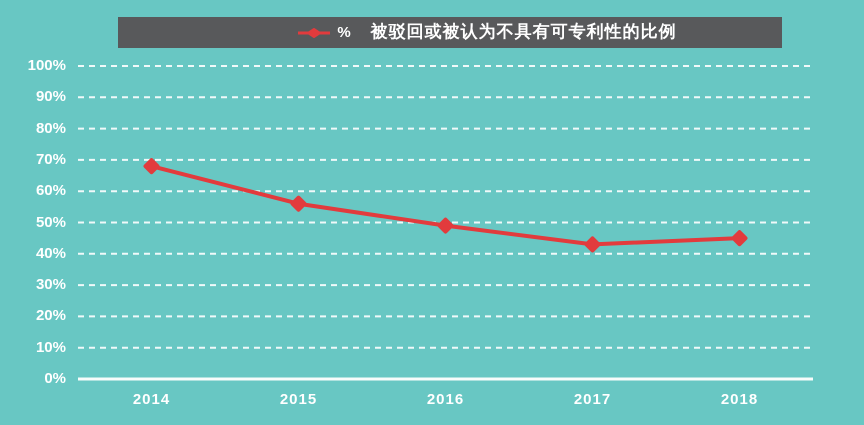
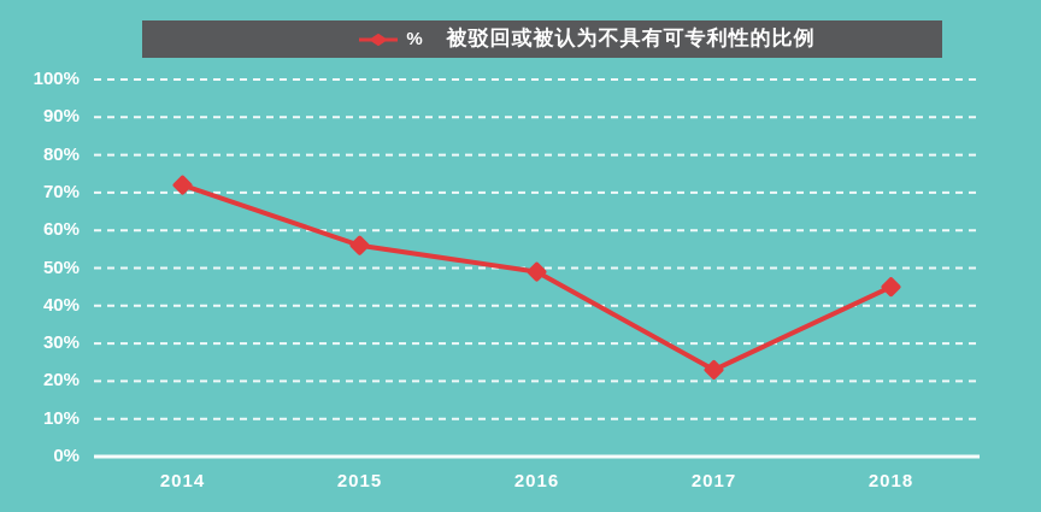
2014: 68% -> 72%
2017: 43% -> 23%
